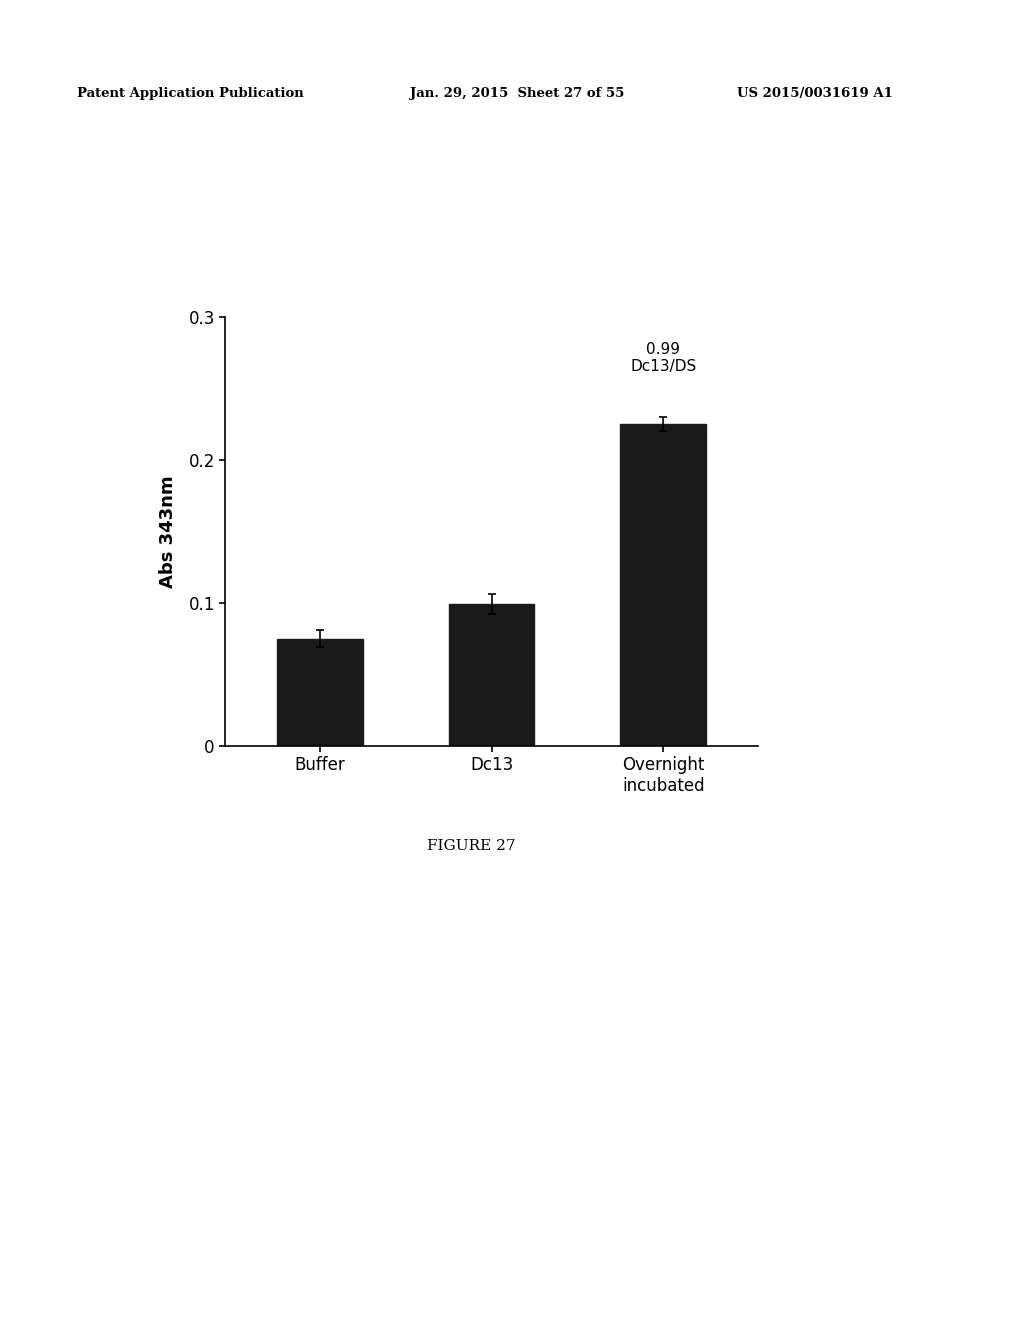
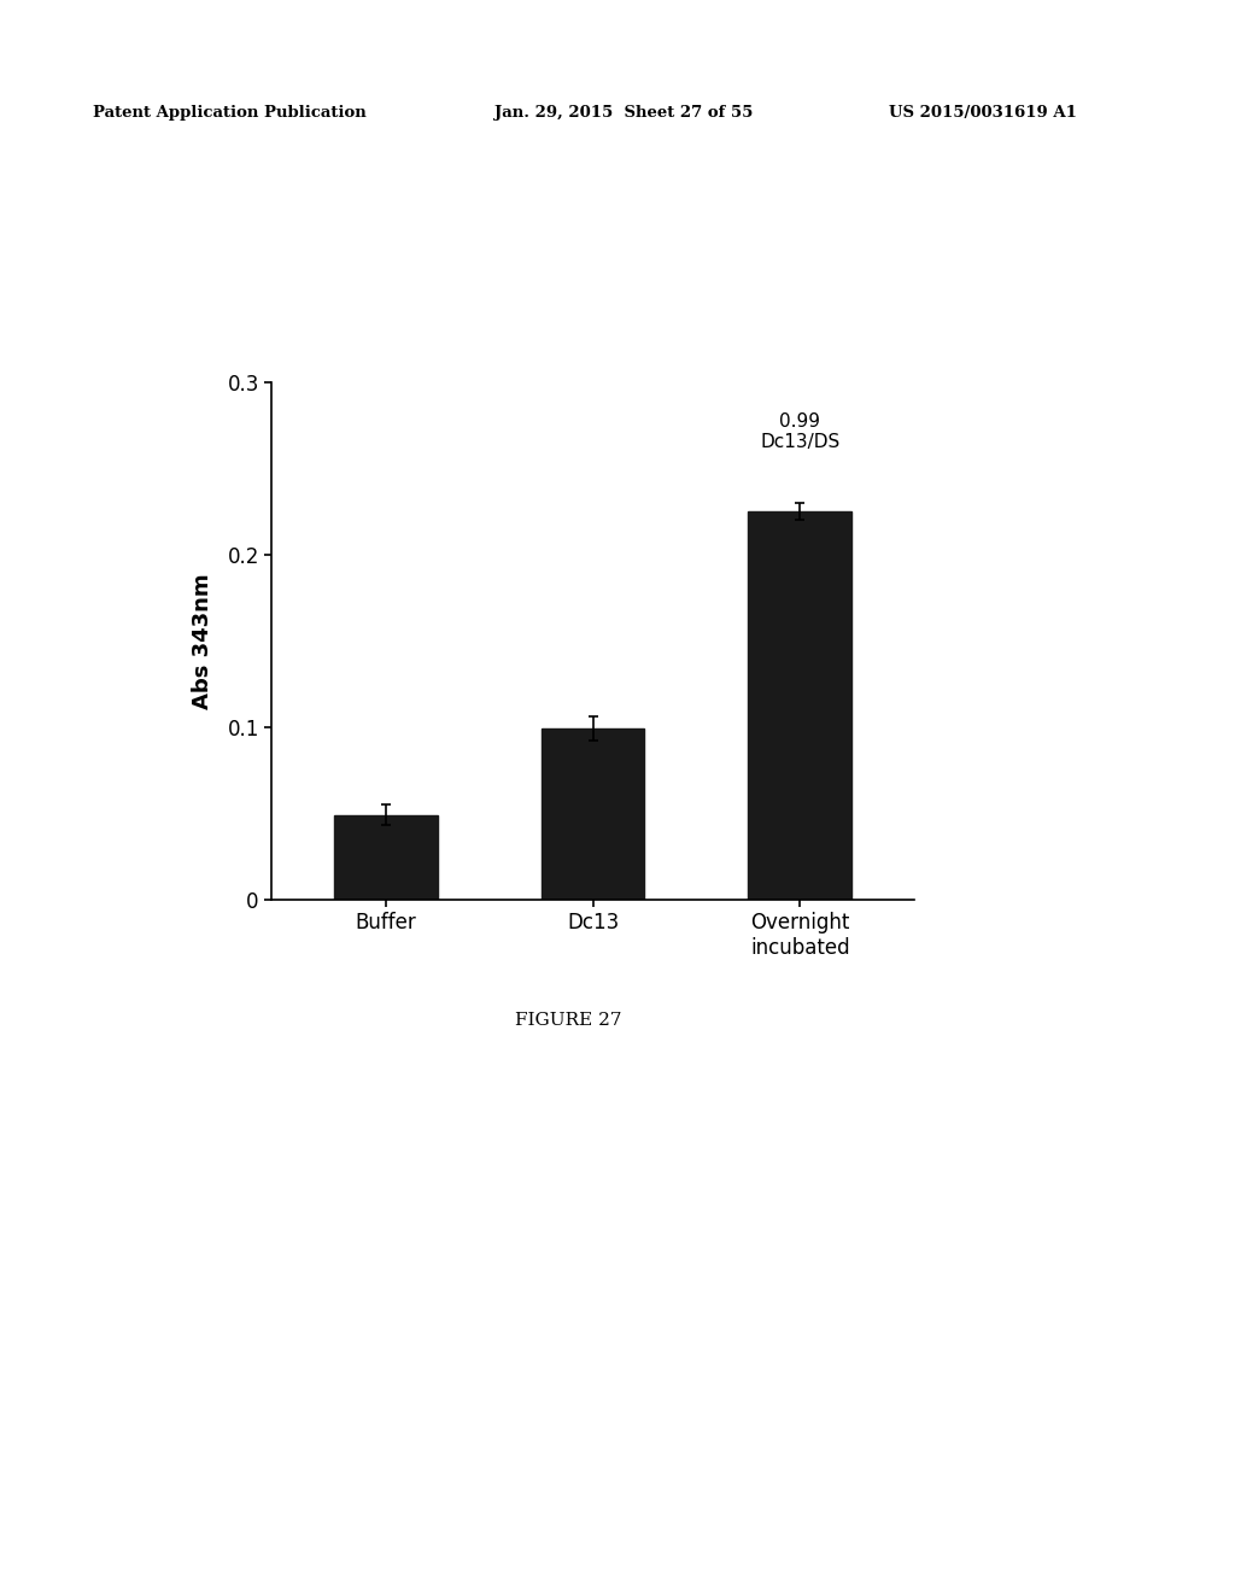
Buffer: 0.075 -> 0.049
